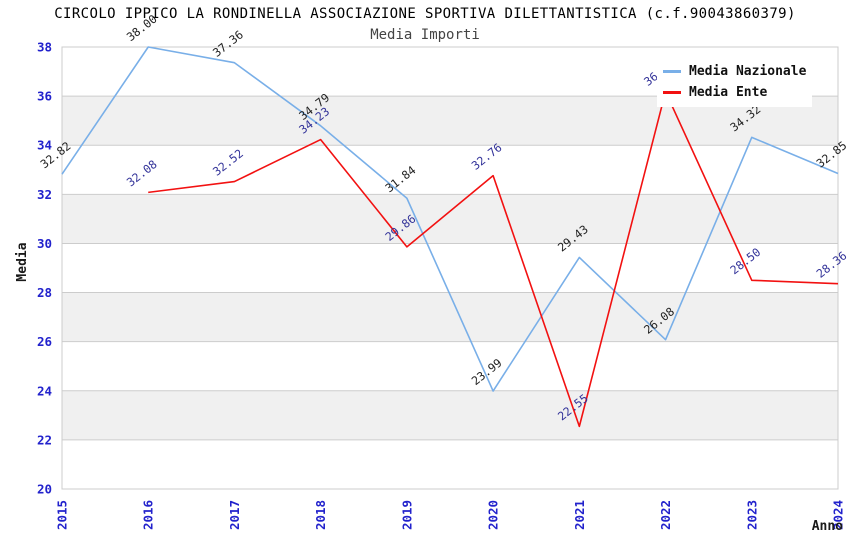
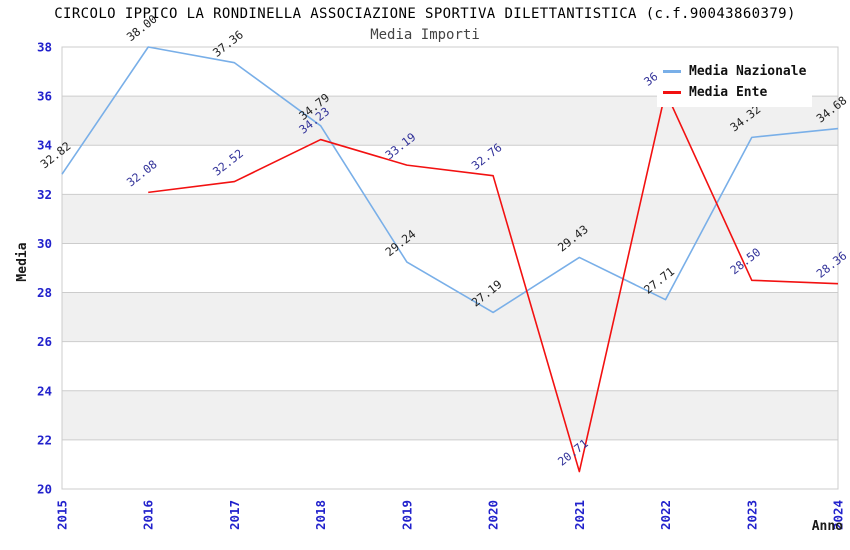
Media Nazionale/2019: 31.84 -> 29.24
Media Ente/2019: 29.86 -> 33.19
Media Nazionale/2020: 23.99 -> 27.19
Media Ente/2021: 22.55 -> 20.71
Media Nazionale/2022: 26.08 -> 27.71
Media Nazionale/2024: 32.85 -> 34.68
